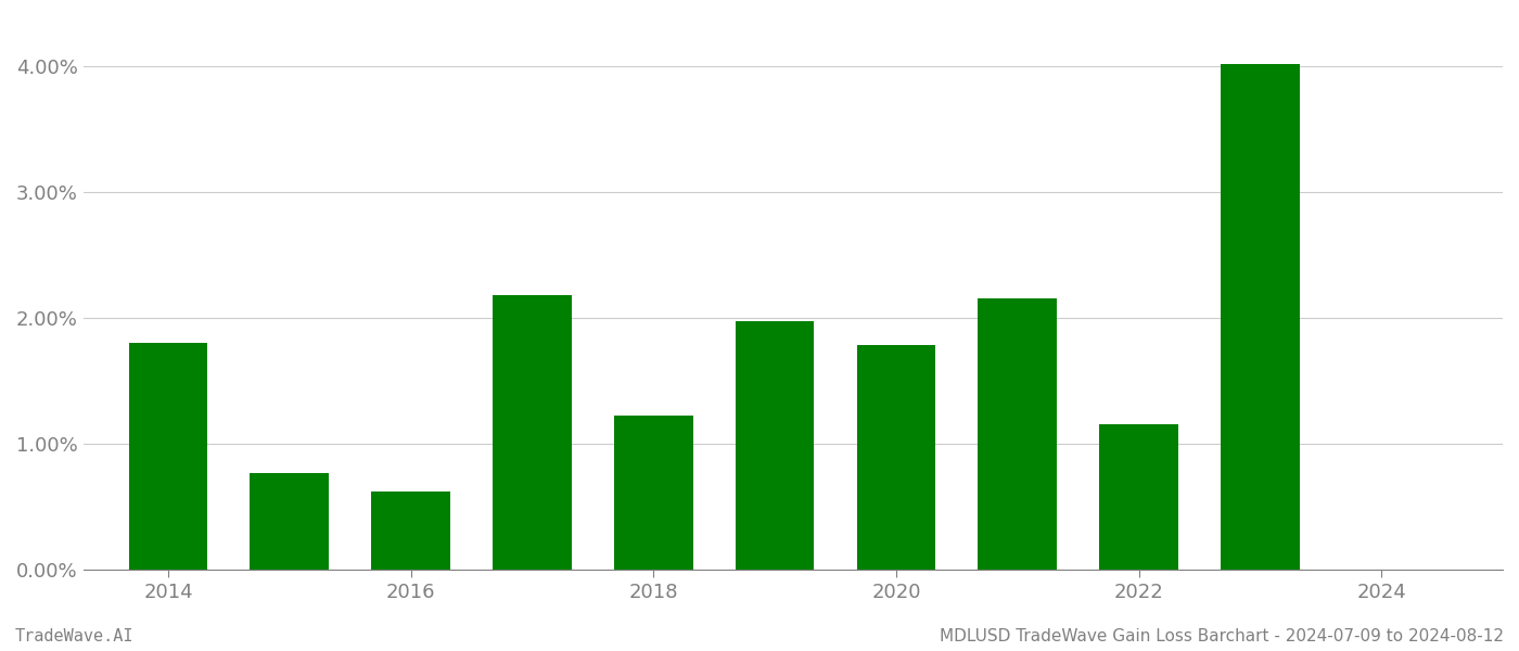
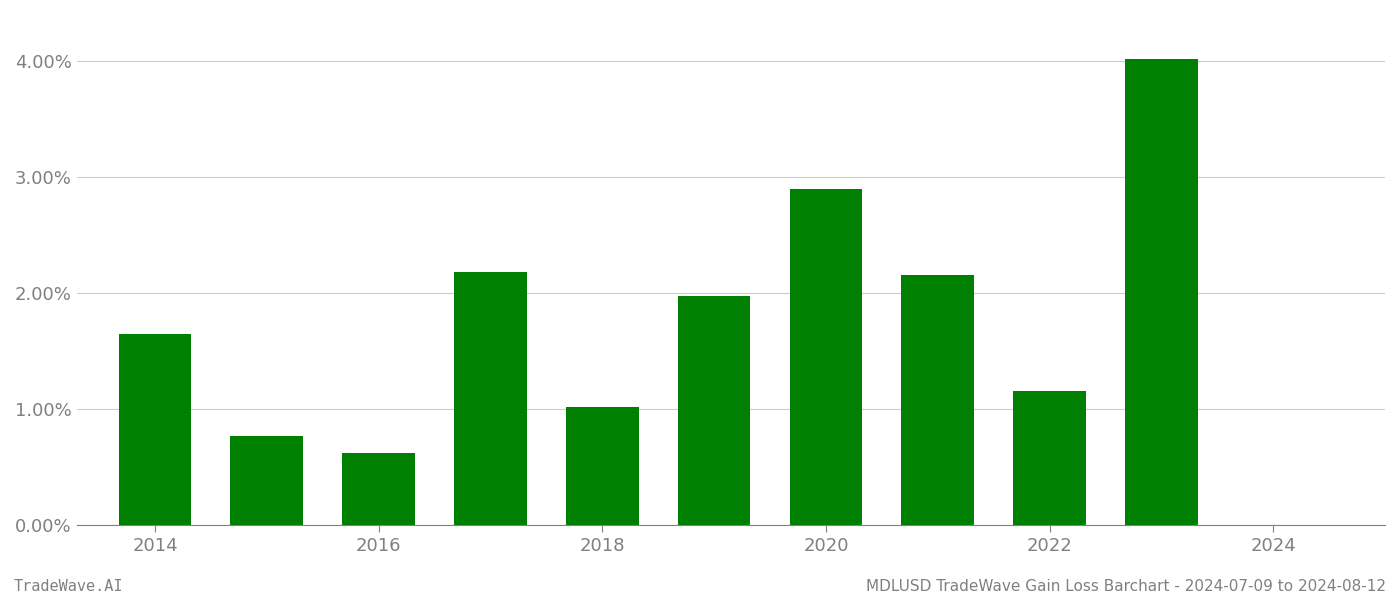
2014: 1.80% -> 1.65%
2018: 1.23% -> 1.02%
2020: 1.79% -> 2.90%
